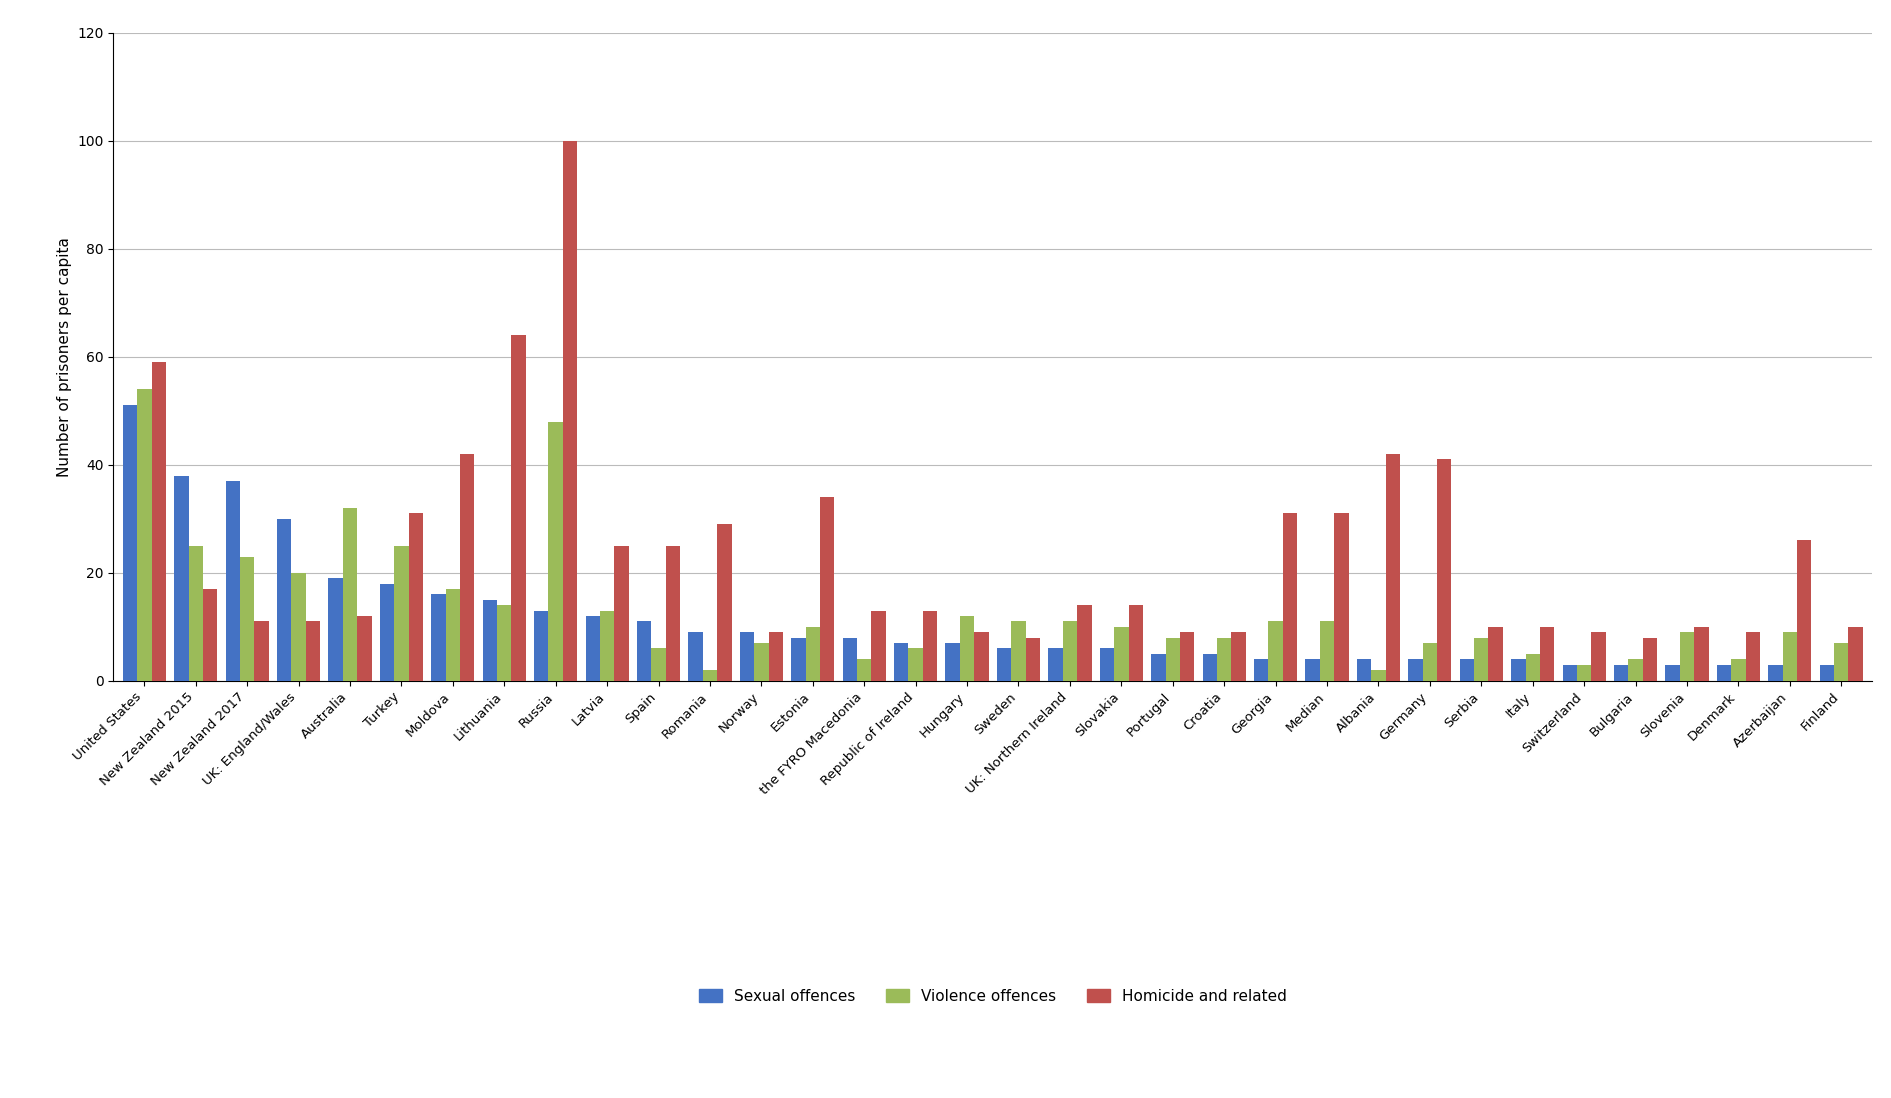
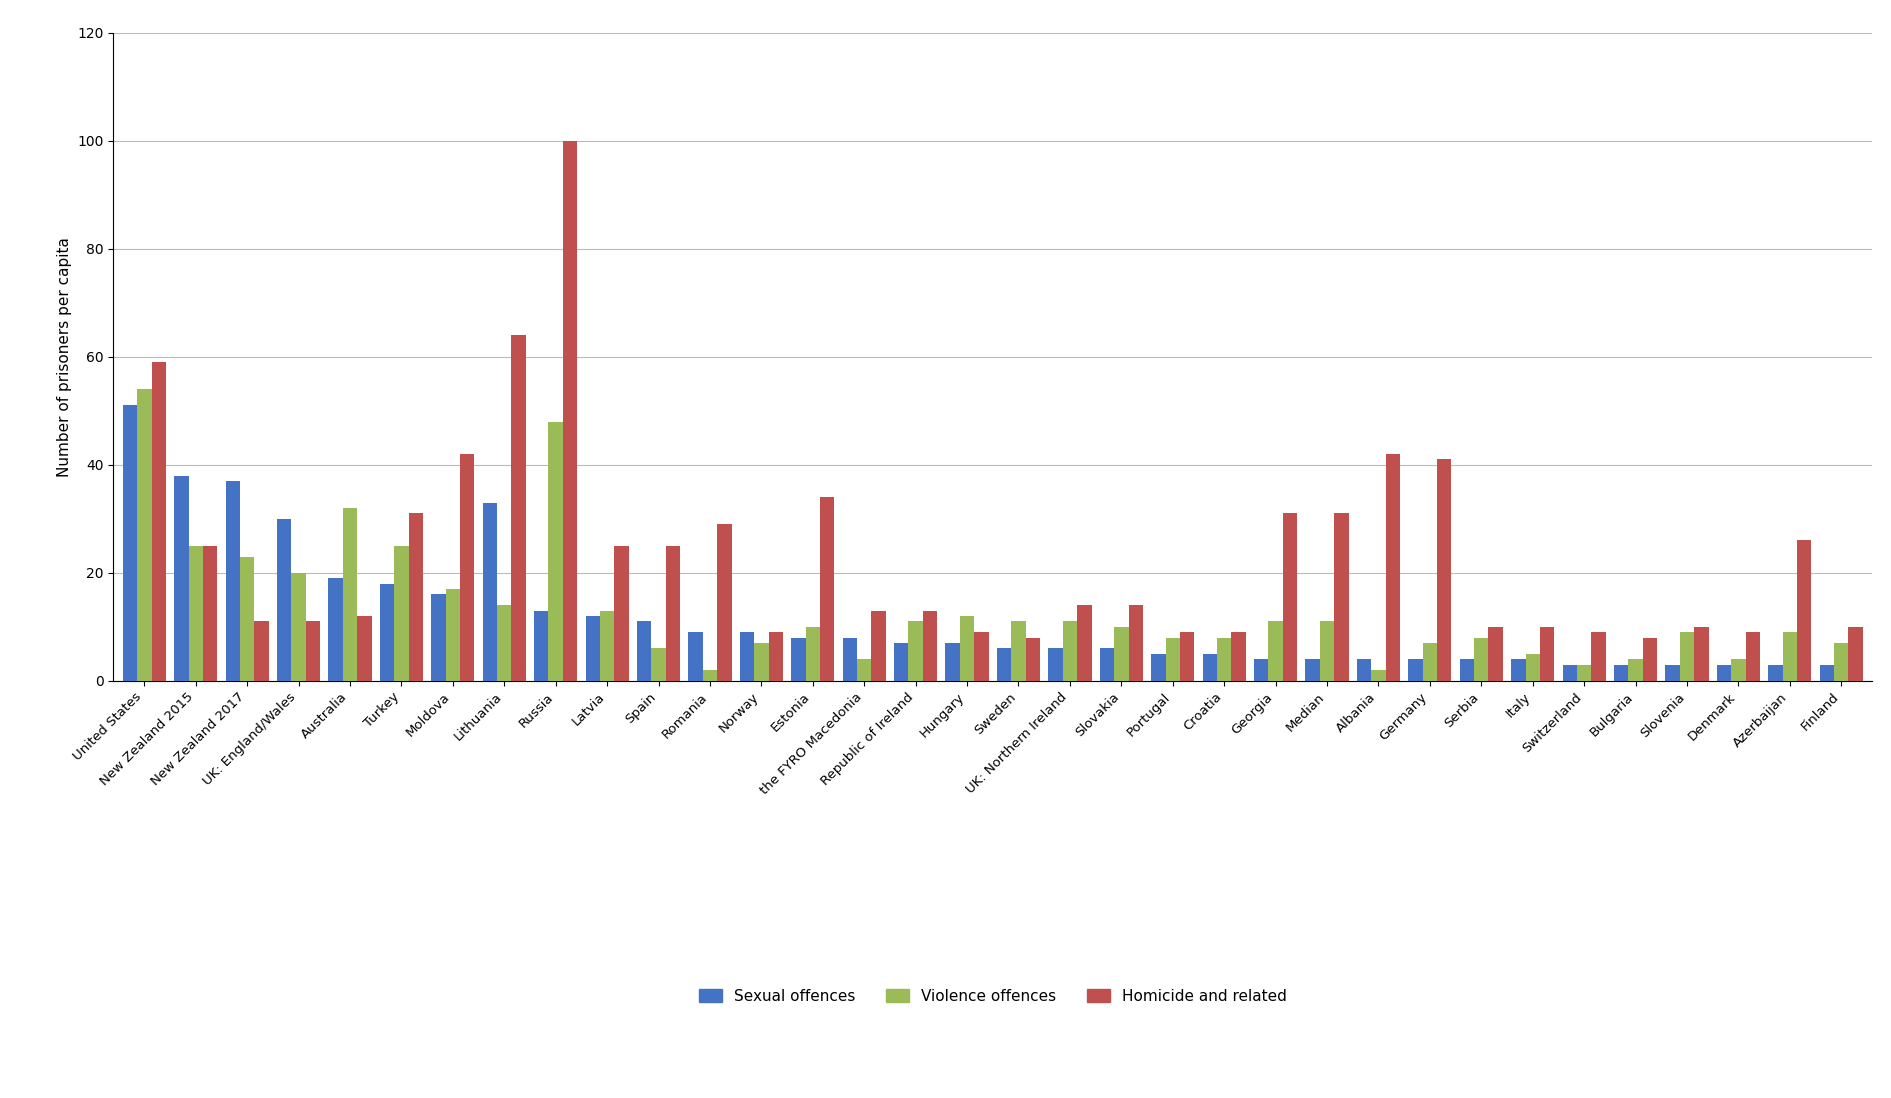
Homicide and related/New Zealand 2015: 17 -> 25
Sexual offences/Lithuania: 15 -> 33
Violence offences/Republic of Ireland: 6 -> 11
